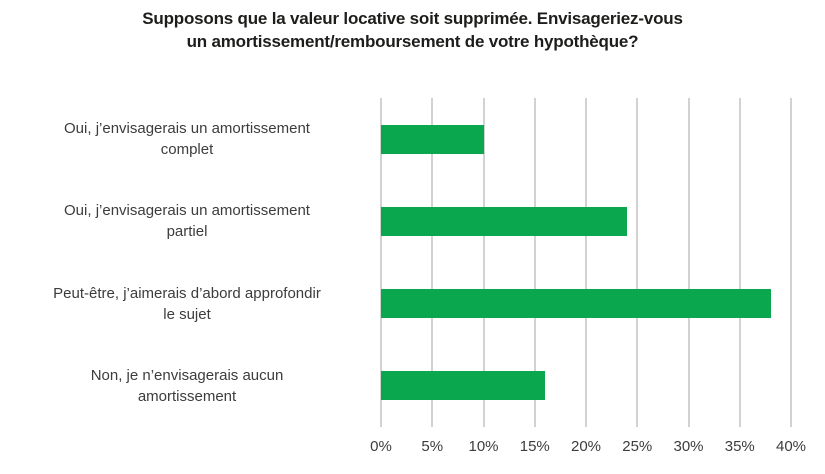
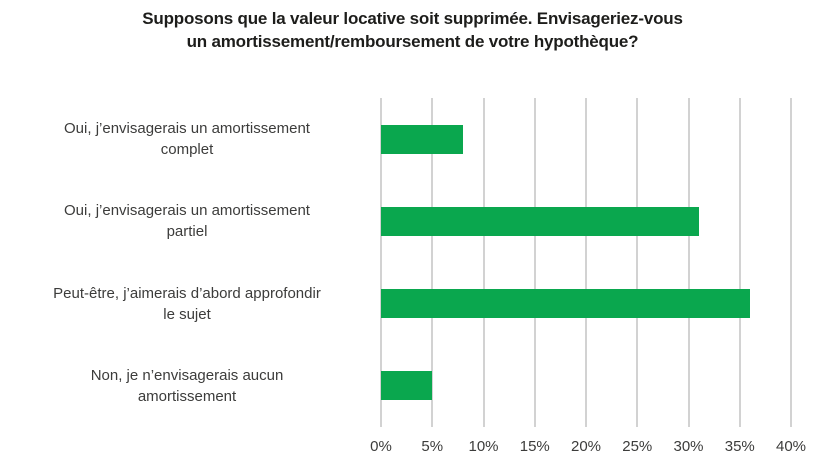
Oui, j’envisagerais un amortissement complet: 10% -> 8%
Oui, j’envisagerais un amortissement partiel: 24% -> 31%
Peut-être, j’aimerais d’abord approfondir le sujet: 38% -> 36%
Non, je n’envisagerais aucun amortissement: 16% -> 5%
